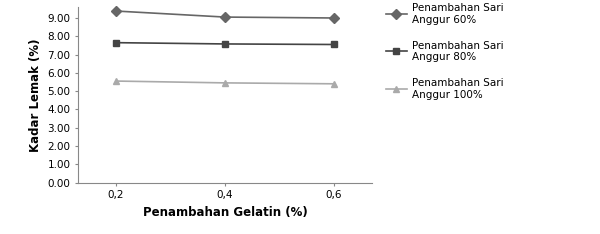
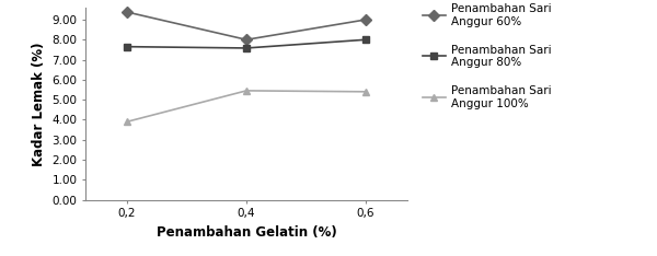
Penambahan Sari Anggur 100%/0,2: 5.5 -> 3.9
Penambahan Sari Anggur 60%/0,4: 9.1 -> 8.0
Penambahan Sari Anggur 80%/0,6: 7.5 -> 8.0
